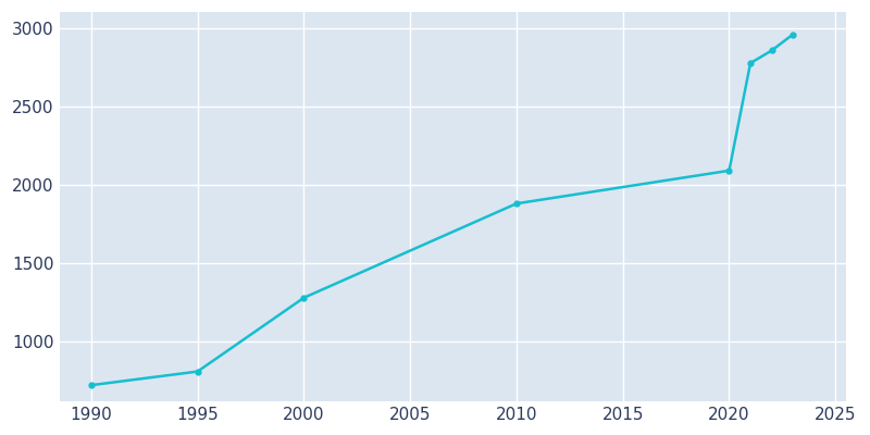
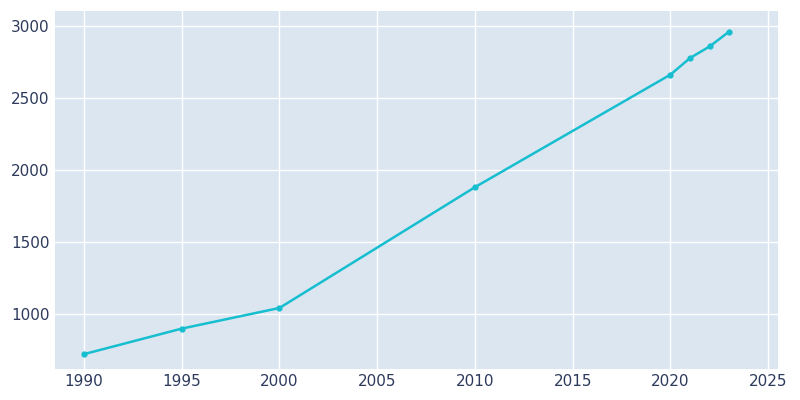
1995: 810 -> 900
2000: 1280 -> 1040
2020: 2090 -> 2660
